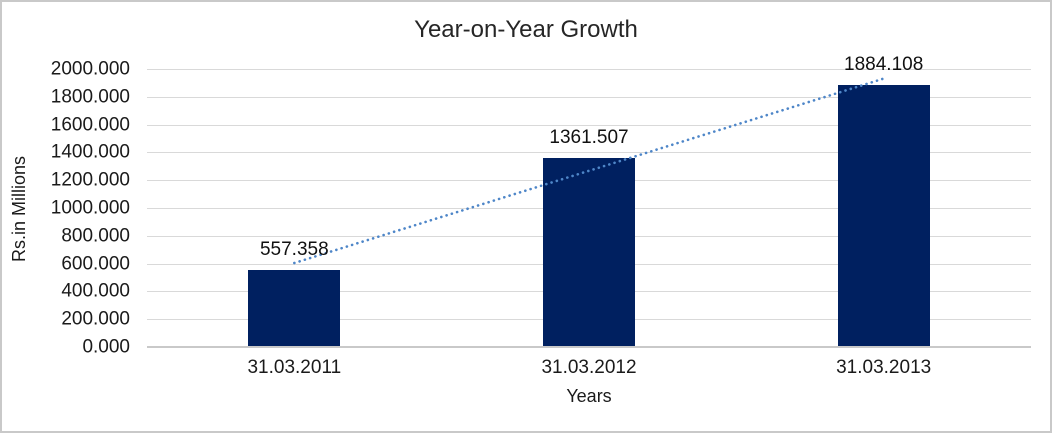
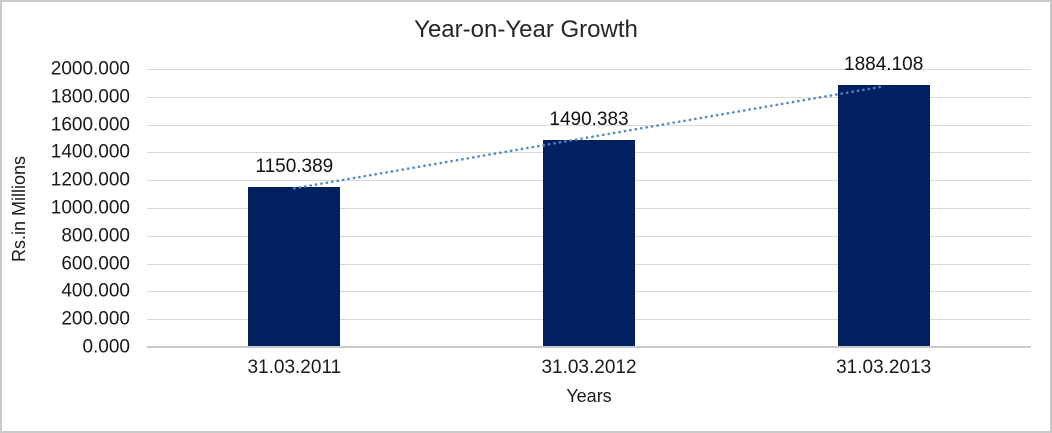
31.03.2011: 557.358 -> 1150.389
31.03.2012: 1361.507 -> 1490.383
